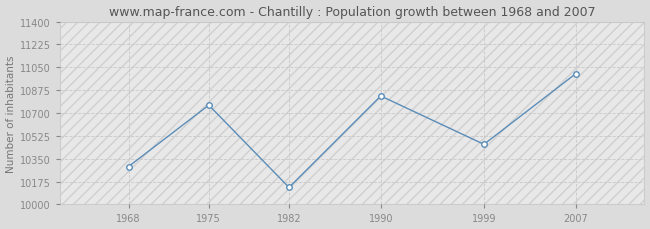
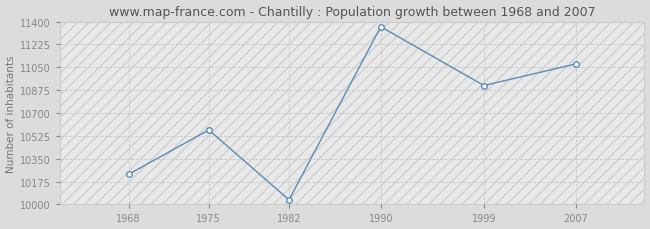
1968: 10290 -> 10230
1975: 10760 -> 10570
1982: 10130 -> 10040
1990: 10830 -> 11360
1999: 10460 -> 10910
2007: 11000 -> 11080
